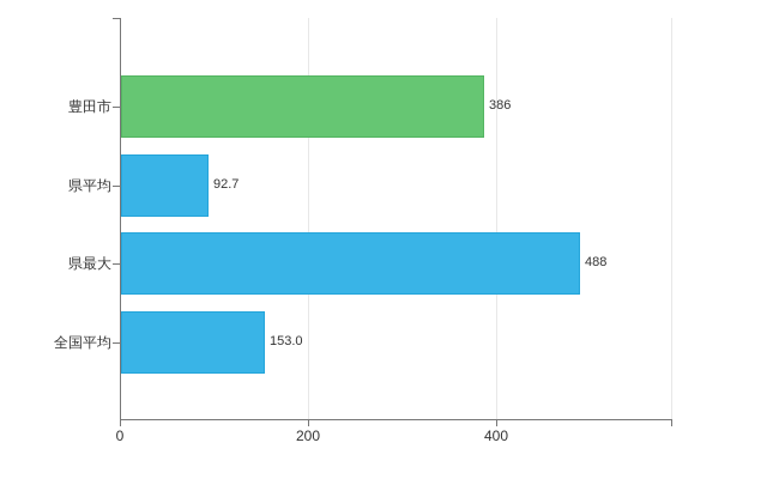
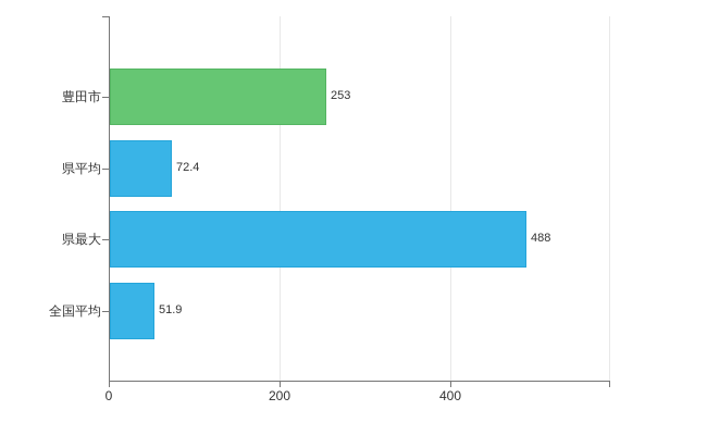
豊田市: 386 -> 253
県平均: 92.7 -> 72.4
全国平均: 153.0 -> 51.9
